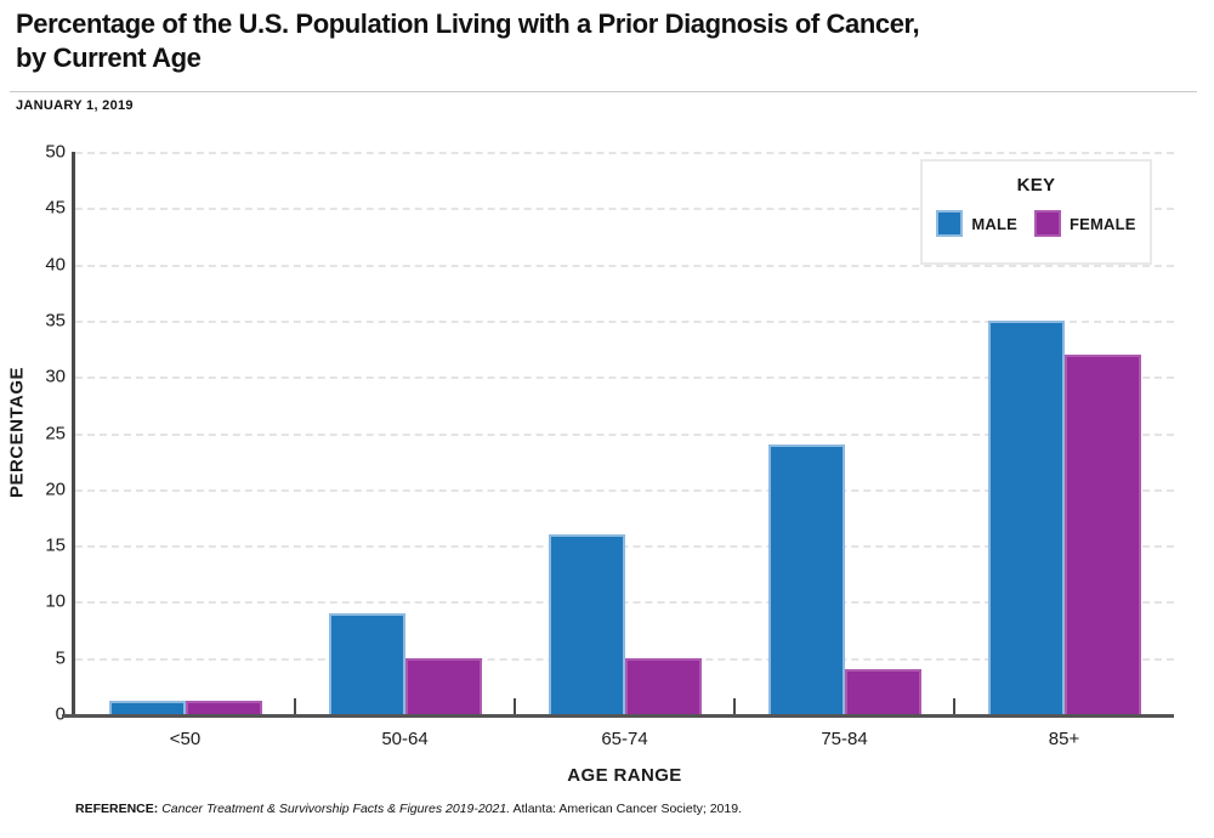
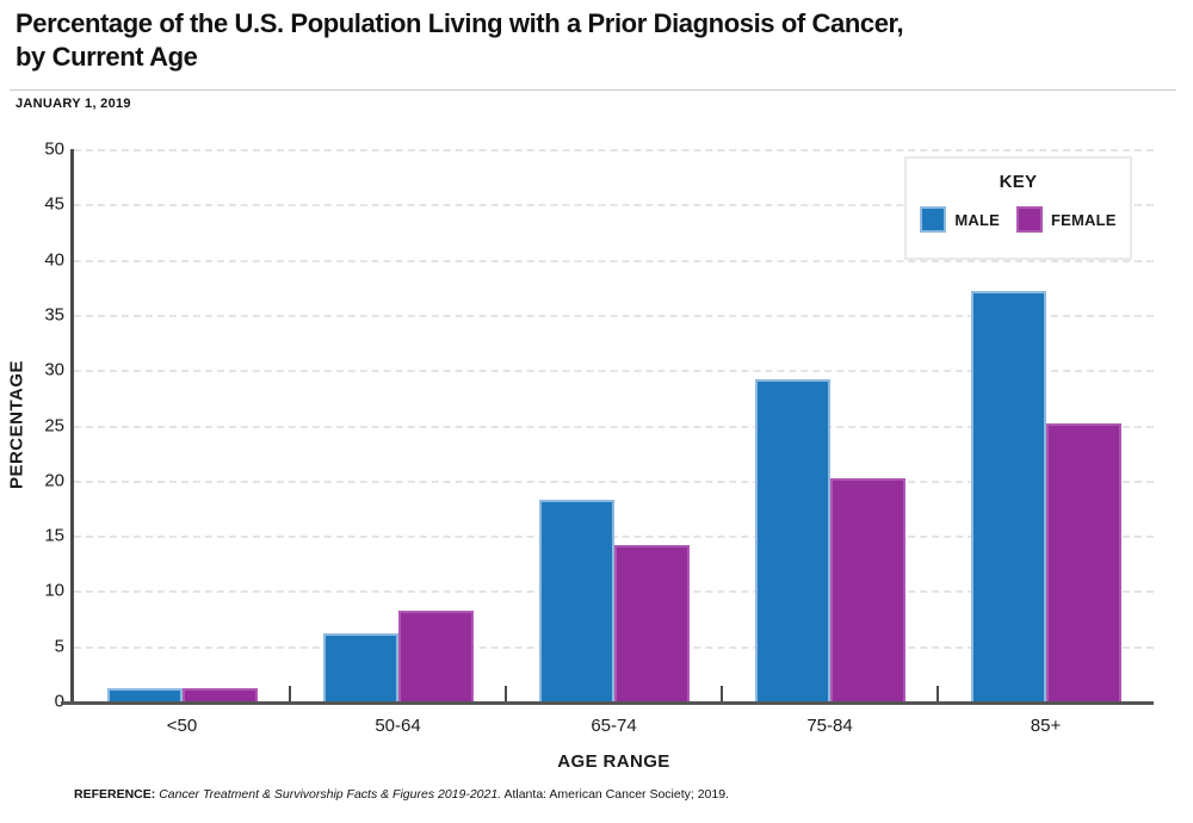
MALE/50-64: 9 -> 6
FEMALE/50-64: 5 -> 8
MALE/65-74: 16 -> 18
FEMALE/65-74: 5 -> 14
MALE/75-84: 24 -> 29
FEMALE/75-84: 4 -> 20
MALE/85+: 35 -> 37
FEMALE/85+: 32 -> 25
